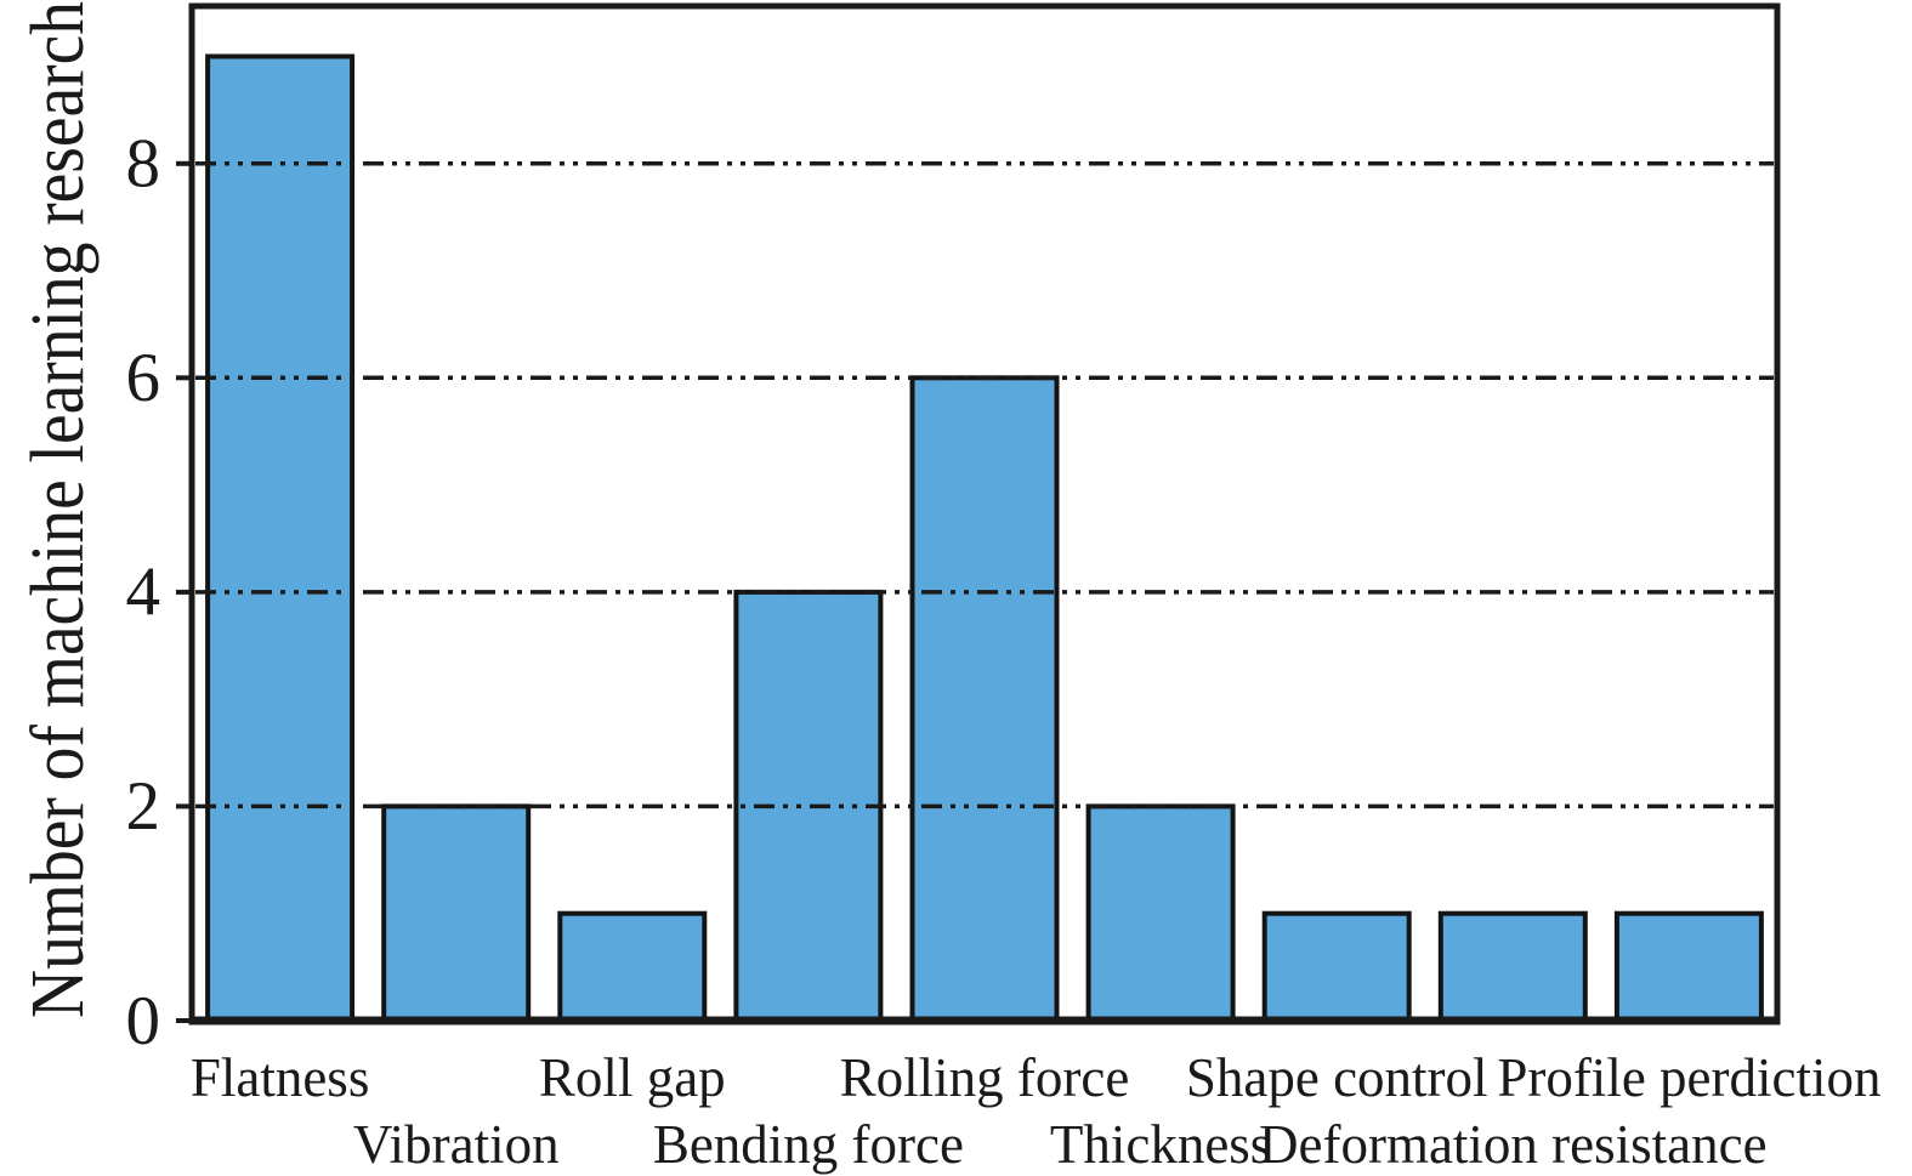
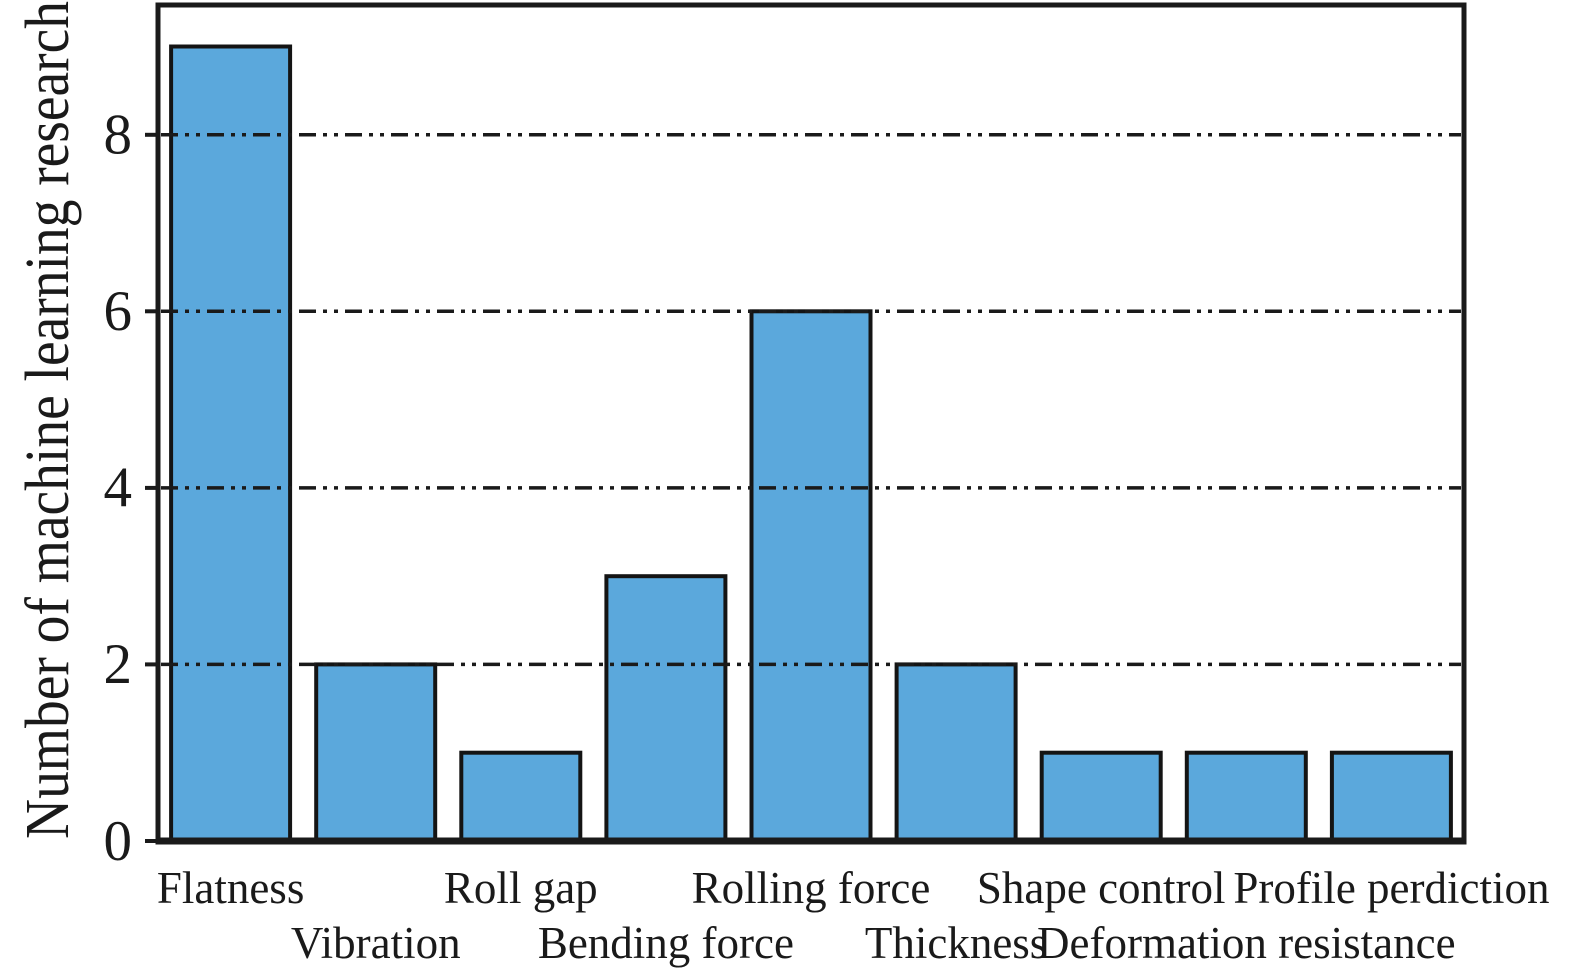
Bending force: 4 -> 3
